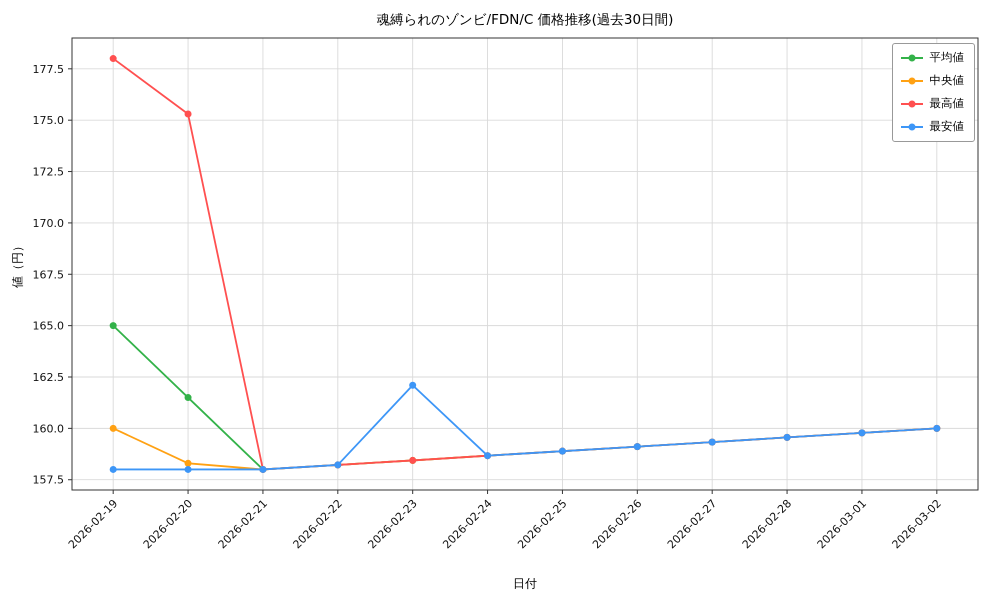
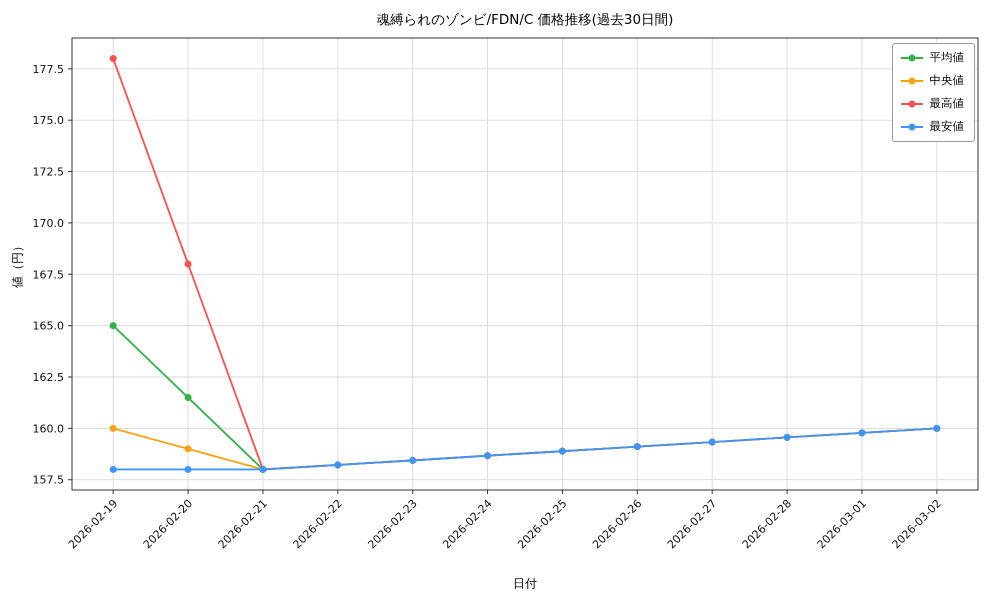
中央値/2026-02-20: 158.3 -> 159.0
最高値/2026-02-20: 175.3 -> 168.0
最安値/2026-02-23: 162.1 -> 158.4
